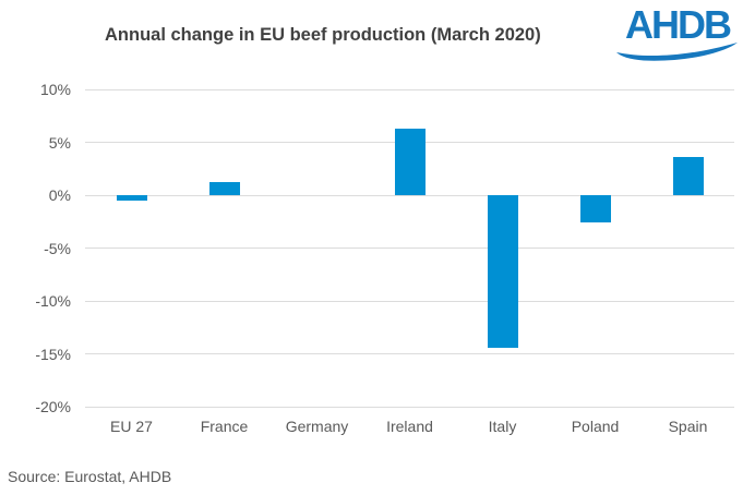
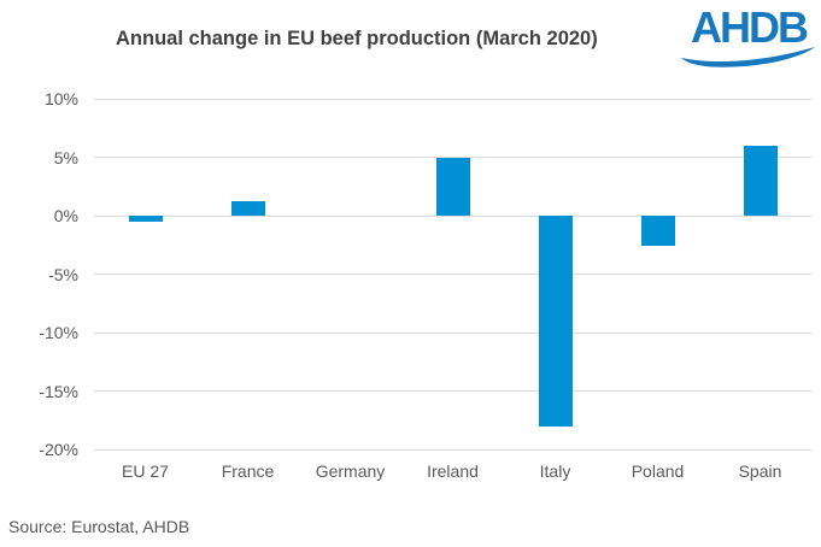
Ireland: 6% -> 5%
Italy: -14% -> -18%
Spain: 4% -> 6%
